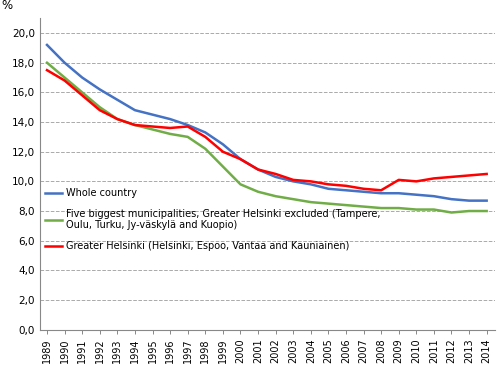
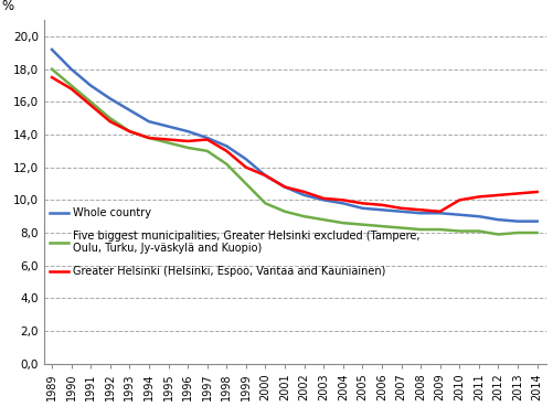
Greater Helsinki (Helsinki, Espoo, Vantaa and Kauniainen)/2009: 10,1 -> 9,3
